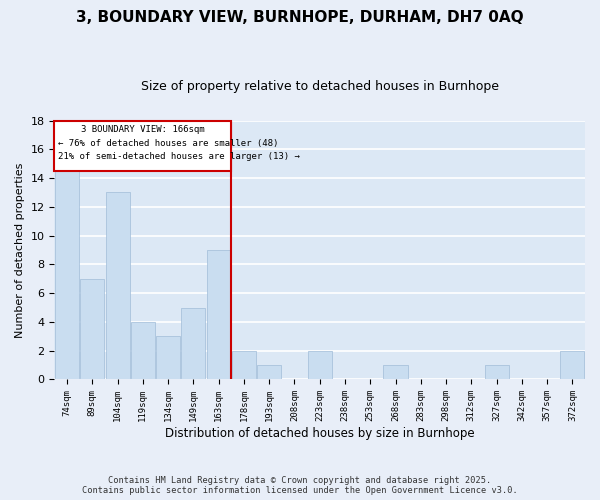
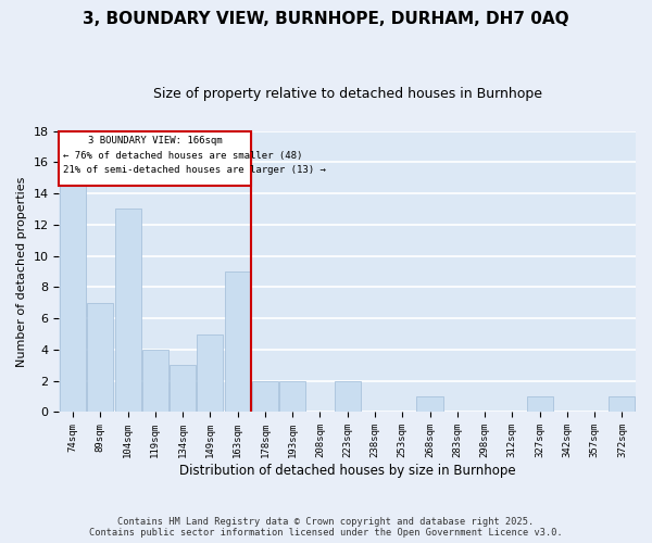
193sqm: 1 -> 2
372sqm: 2 -> 1
